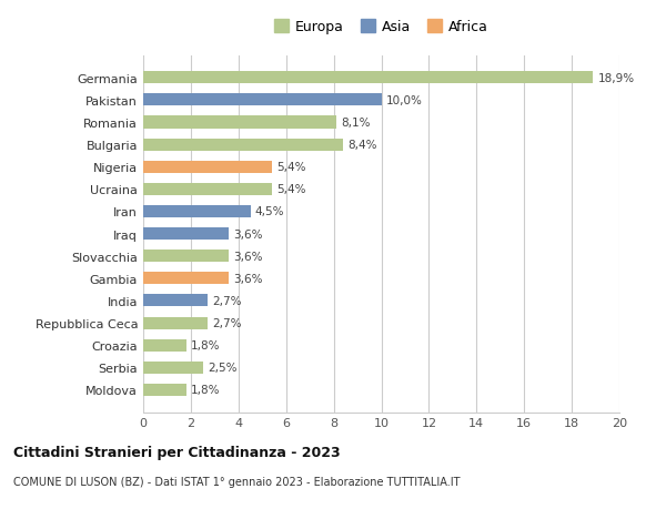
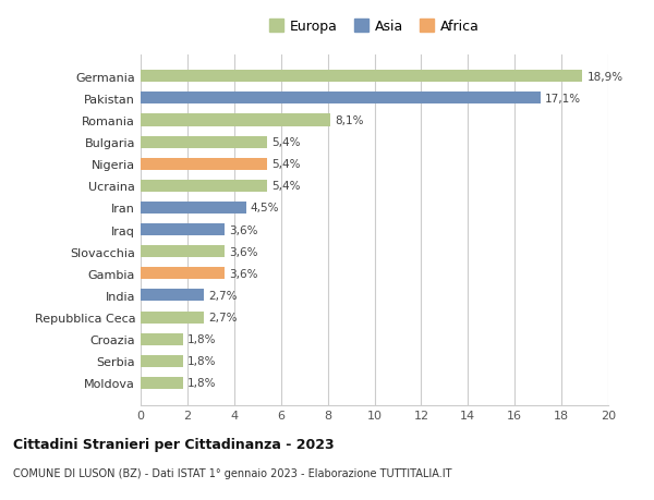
Pakistan: 10,0% -> 17,1%
Bulgaria: 8,4% -> 5,4%
Serbia: 2,5% -> 1,8%
